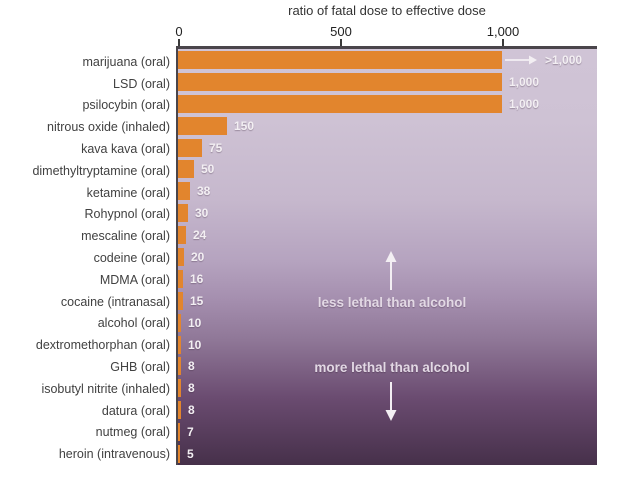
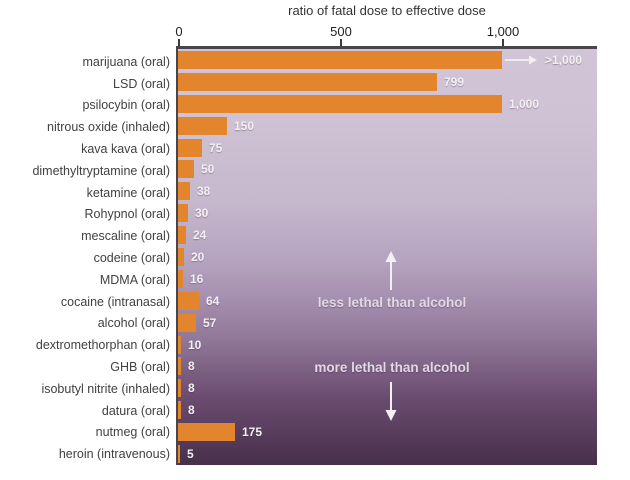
LSD (oral): 1,000 -> 799
cocaine (intranasal): 15 -> 64
alcohol (oral): 10 -> 57
nutmeg (oral): 7 -> 175
